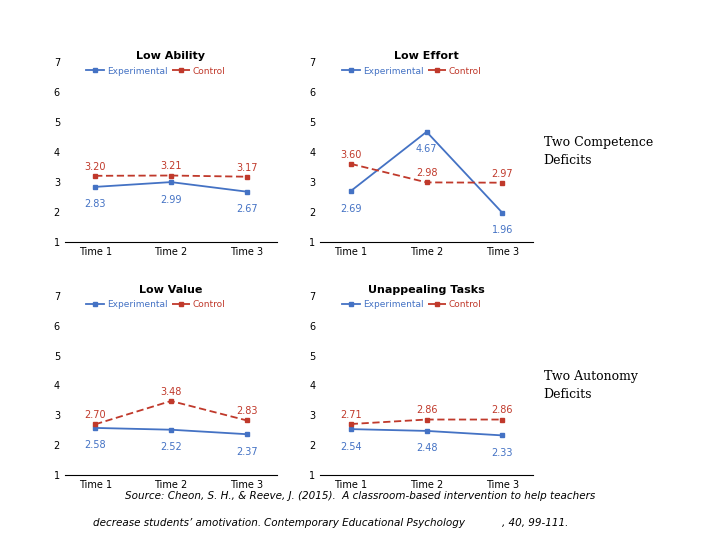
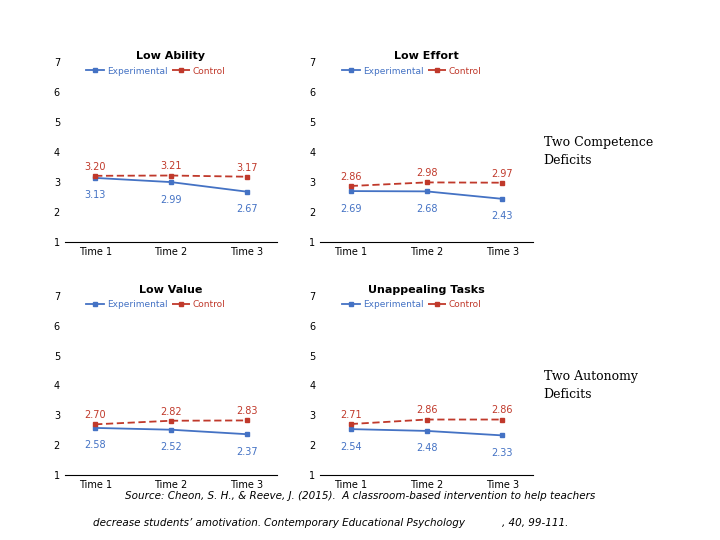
Low Ability/Experimental/Time 1: 2.83 -> 3.13
Low Effort/Control/Time 1: 3.60 -> 2.86
Low Effort/Experimental/Time 2: 4.67 -> 2.68
Low Effort/Experimental/Time 3: 1.96 -> 2.43
Low Value/Control/Time 2: 3.48 -> 2.82
